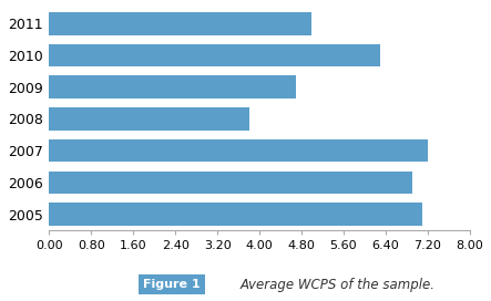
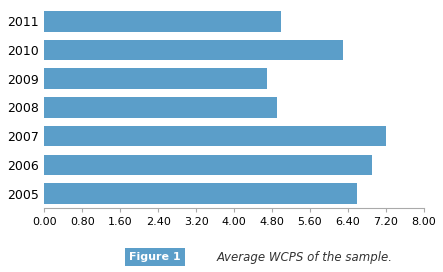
2008: 3.8 -> 4.9
2005: 7.1 -> 6.6
